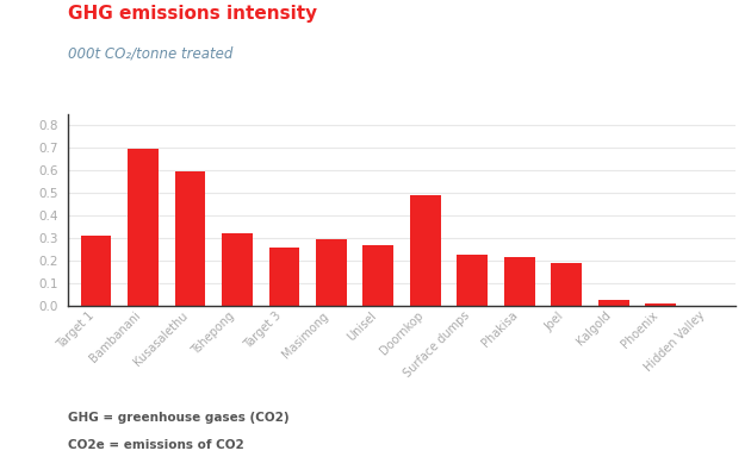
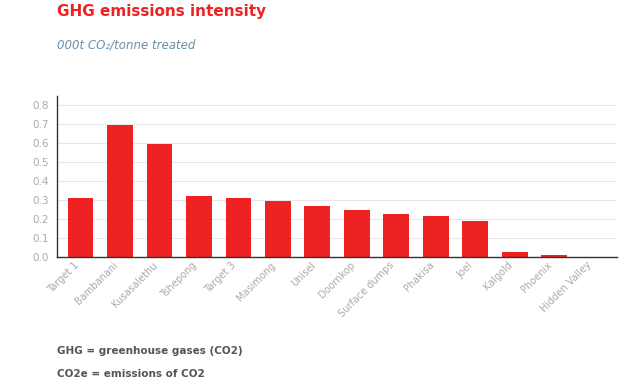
Target 3: 0.26 -> 0.31
Doornkop: 0.49 -> 0.25
